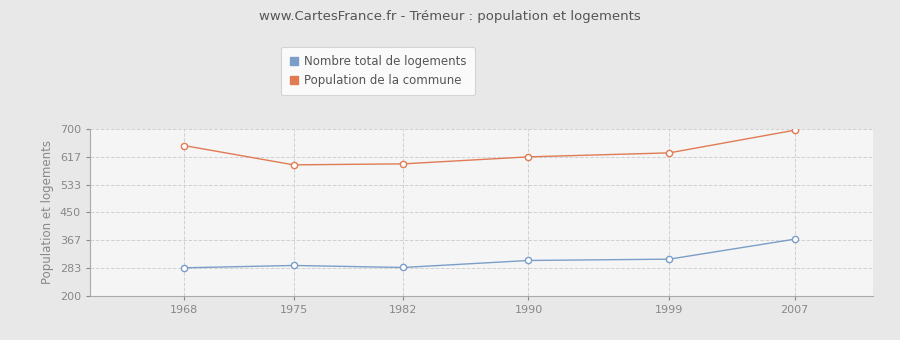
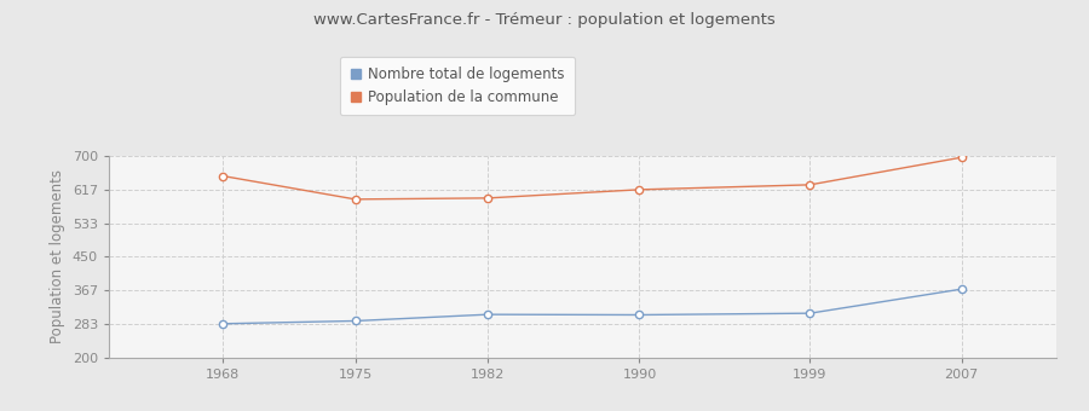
Nombre total de logements/1982: 285 -> 307
